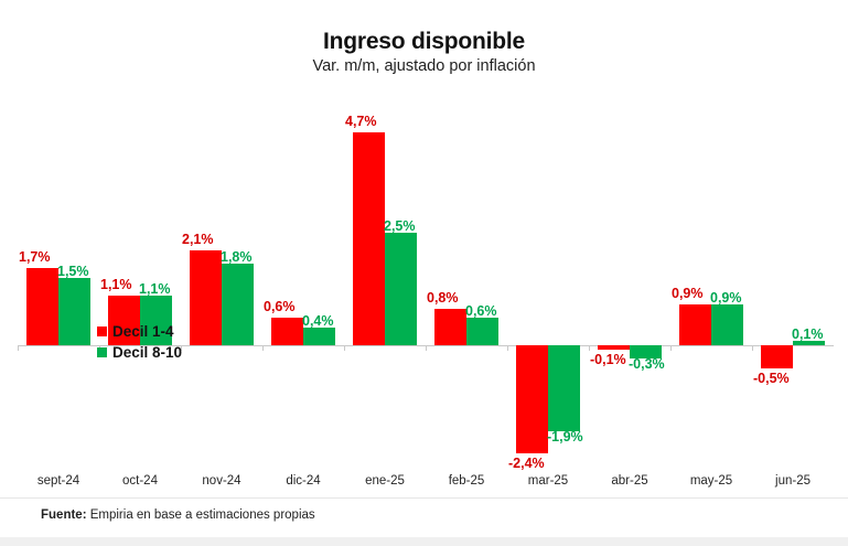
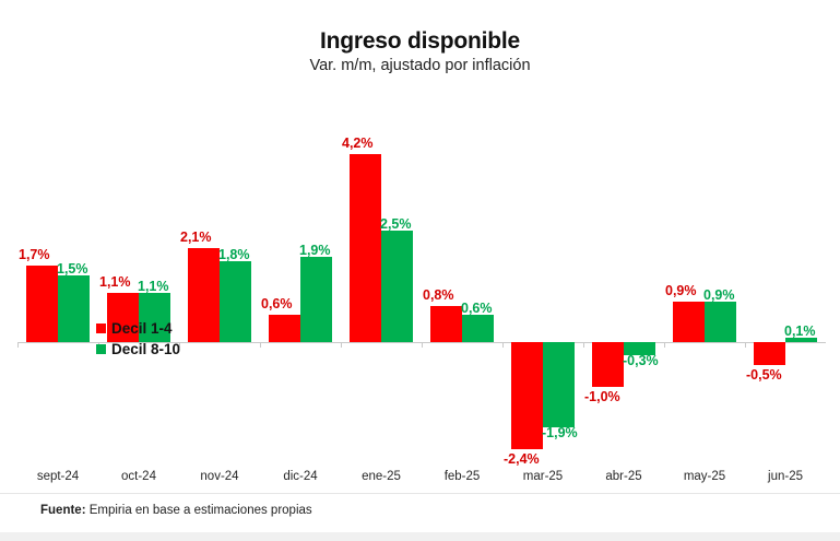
Decil 8-10/dic-24: 0,4% -> 1,9%
Decil 1-4/ene-25: 4,7% -> 4,2%
Decil 1-4/abr-25: -0,1% -> -1,0%
